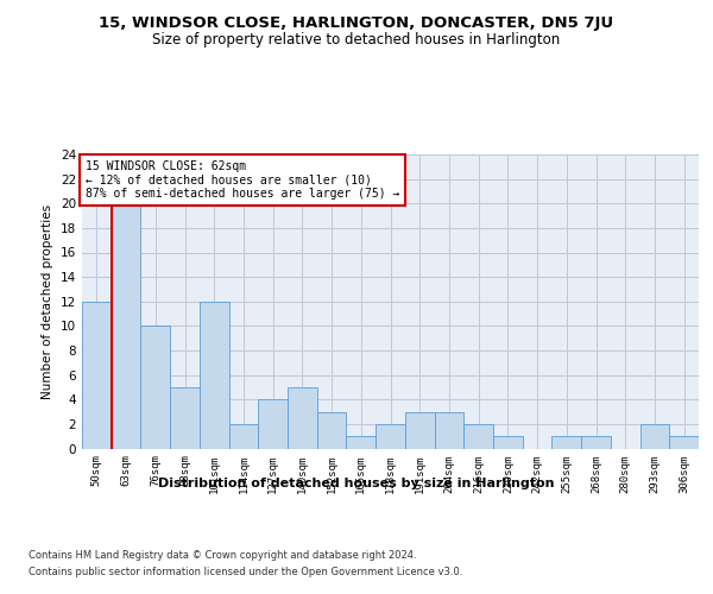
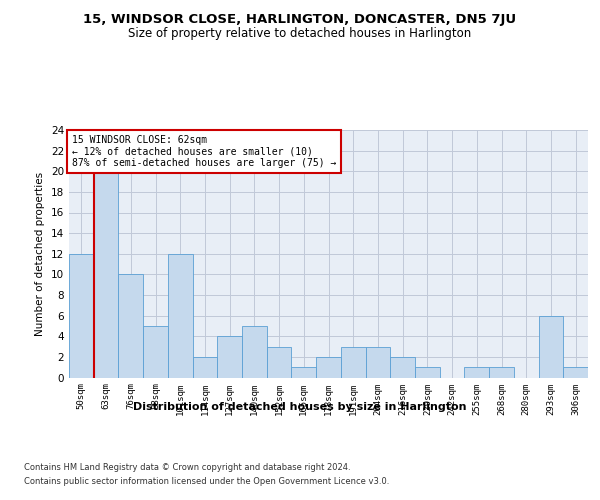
293sqm: 2 -> 6
